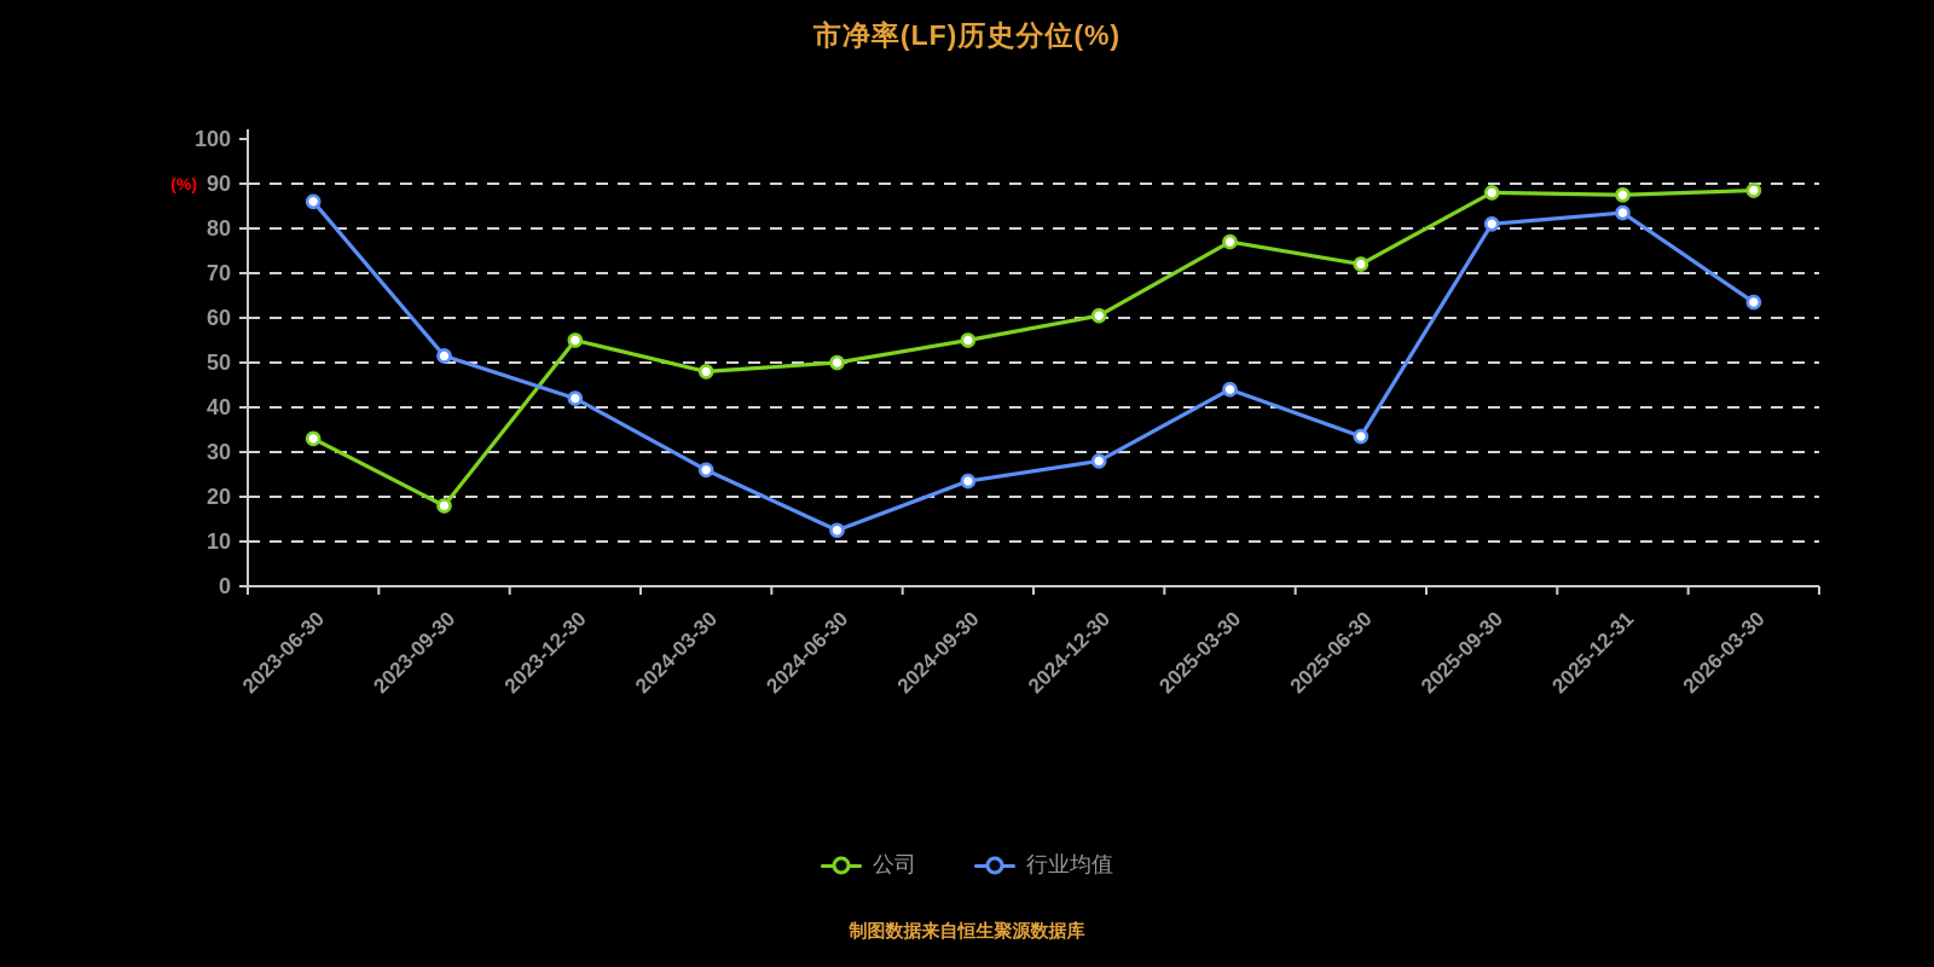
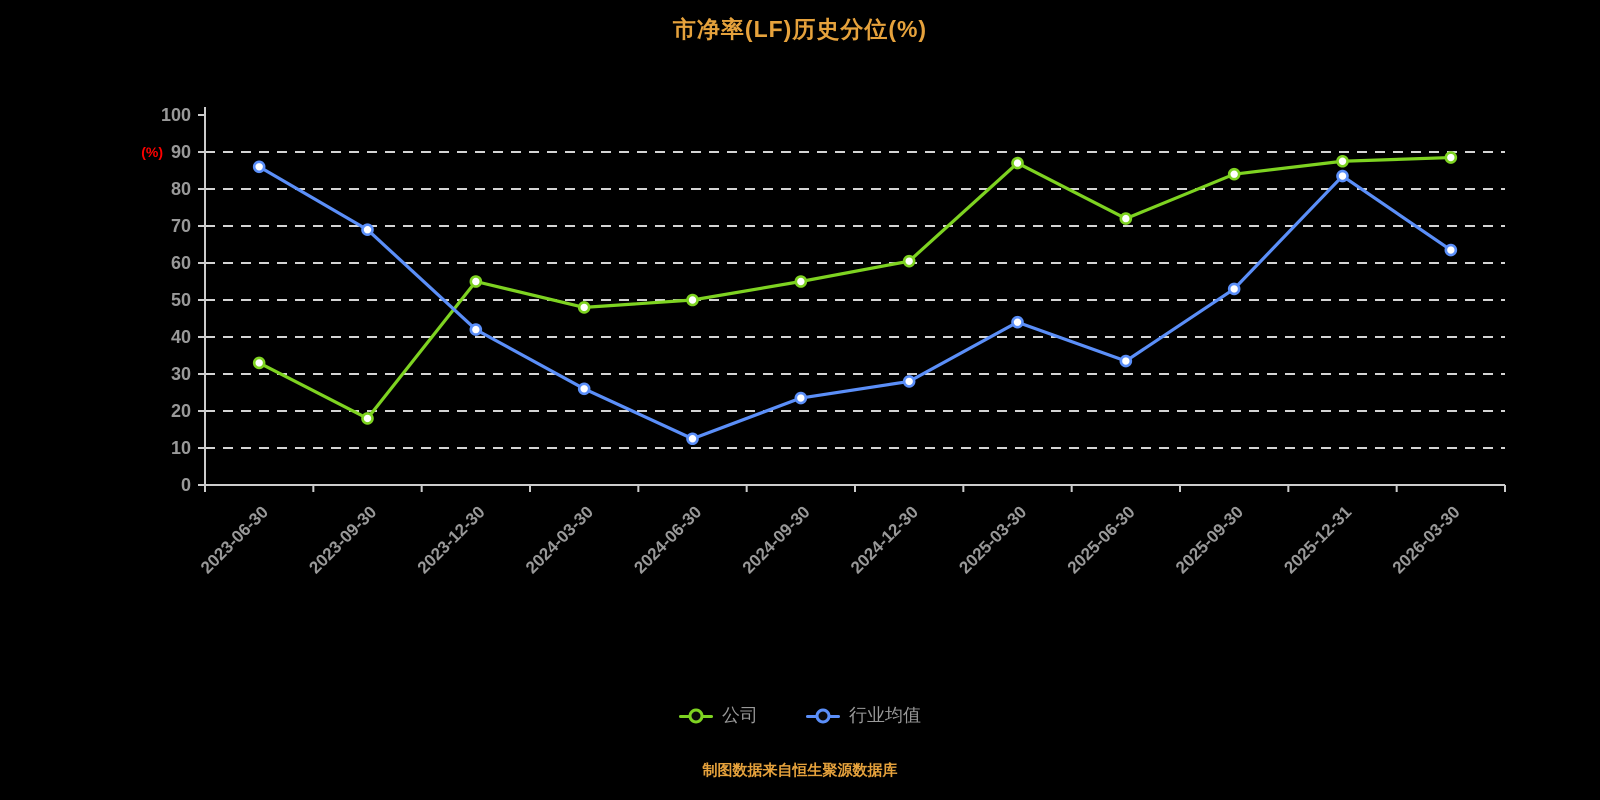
行业均值/2023-09-30: 52 -> 69
公司/2025-03-30: 77 -> 87
公司/2025-09-30: 88 -> 84
行业均值/2025-09-30: 81 -> 53
